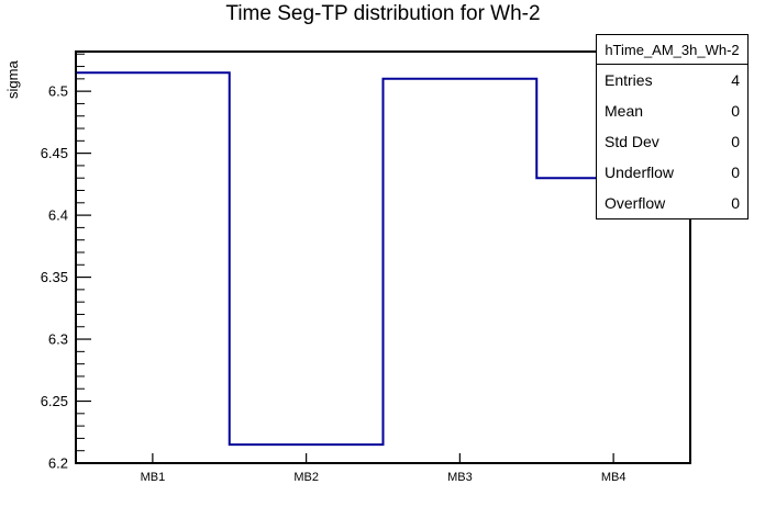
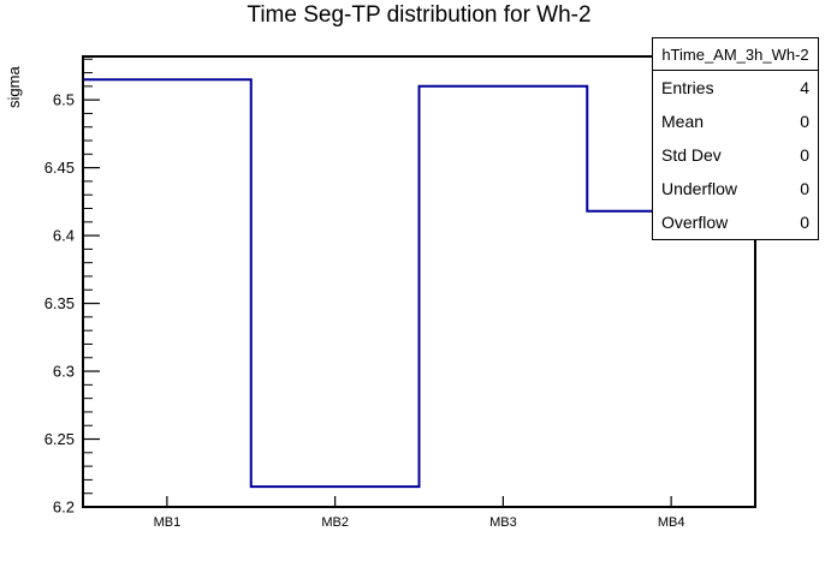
MB4: 6.430 -> 6.418
